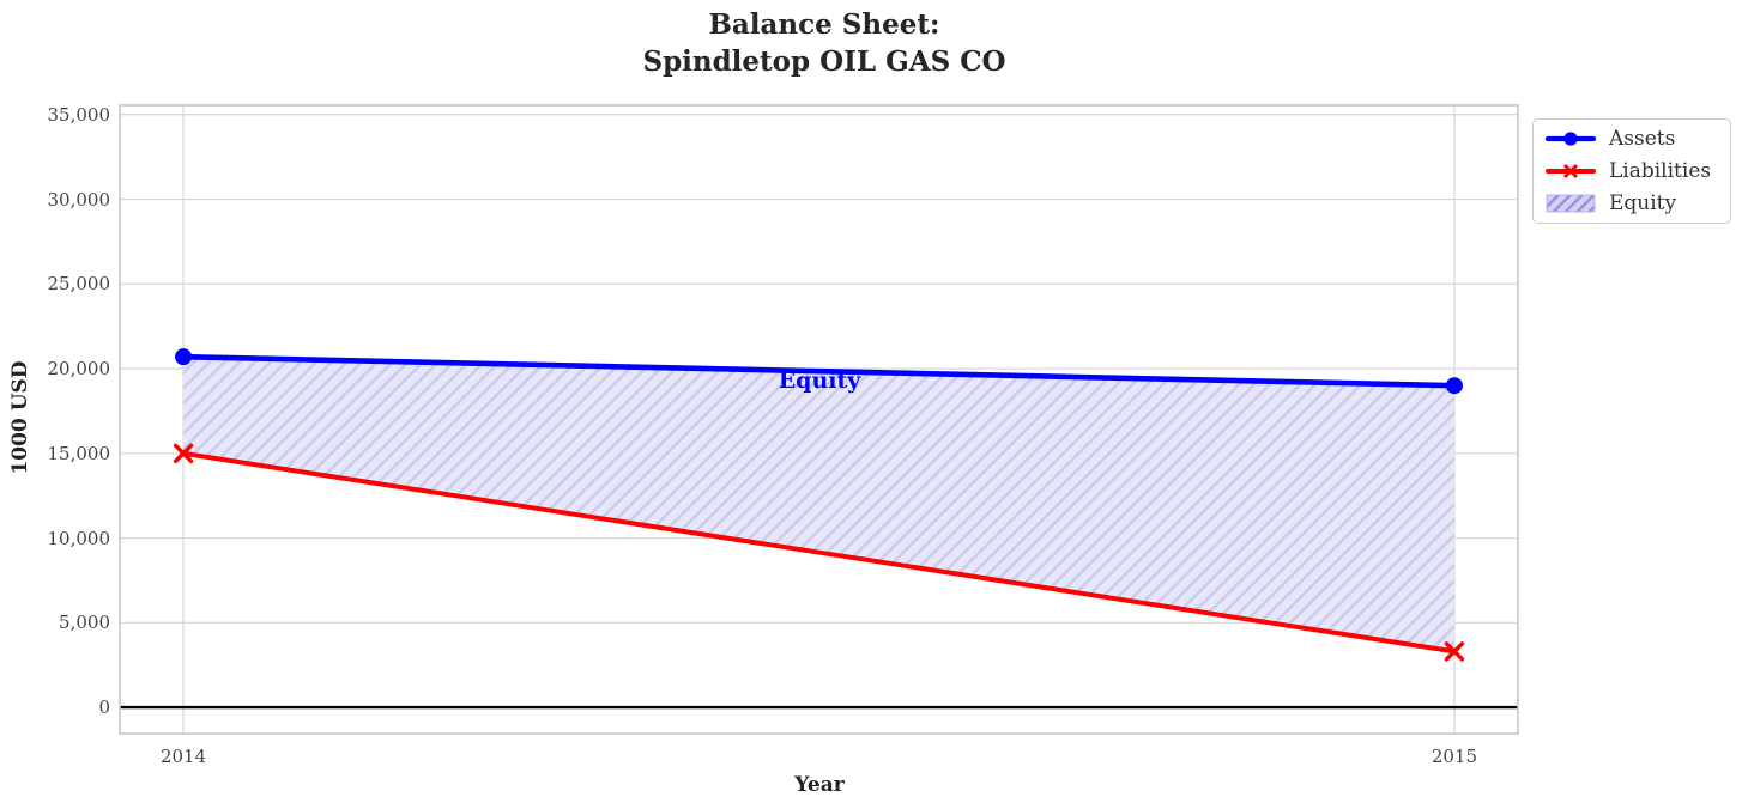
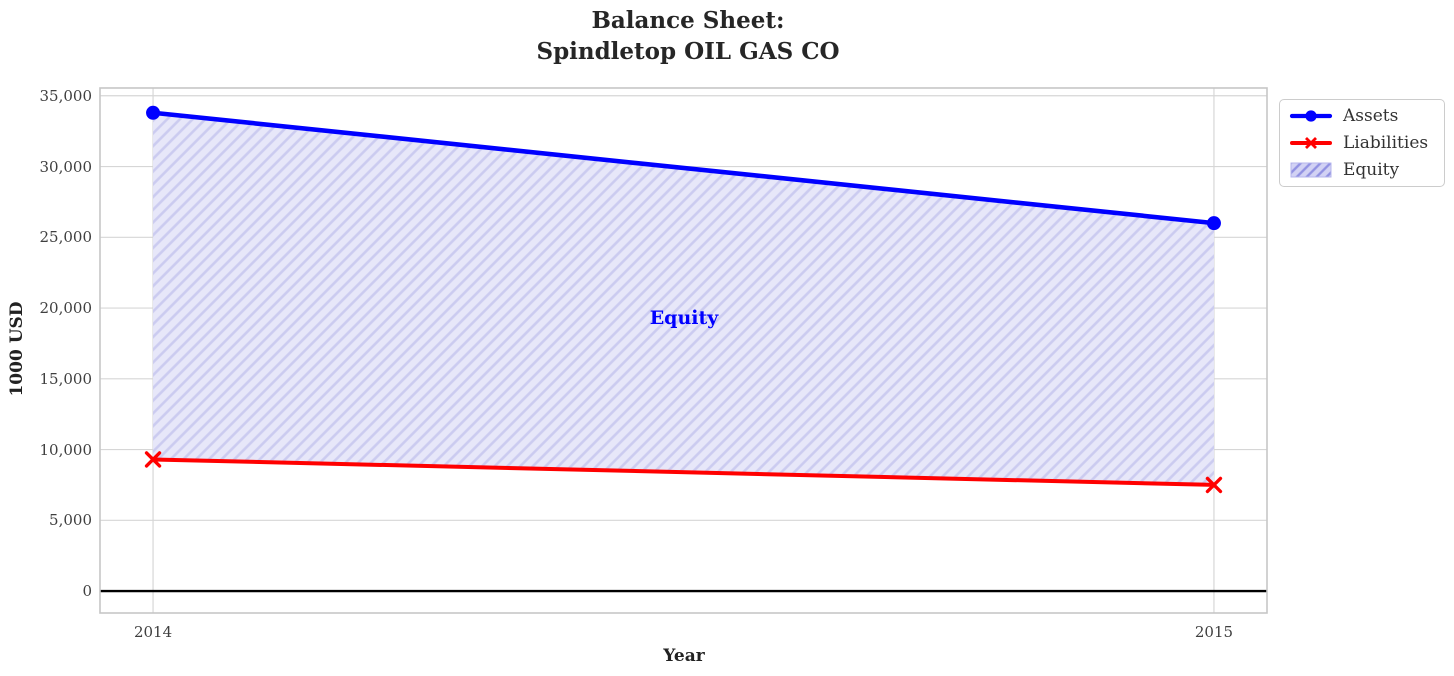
Assets/2014: 20700 -> 33800
Liabilities/2014: 15000 -> 9300
Assets/2015: 19000 -> 26000
Liabilities/2015: 3300 -> 7500
